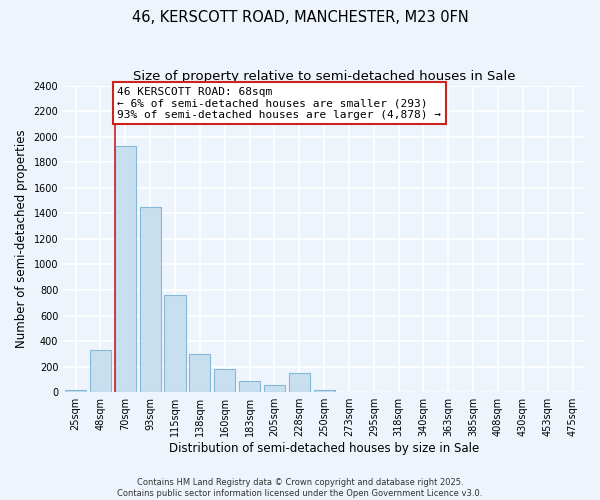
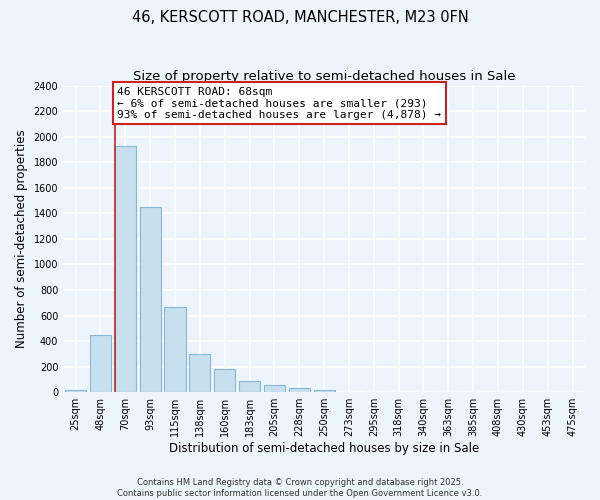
48sqm: 330 -> 450
115sqm: 760 -> 670
228sqm: 150 -> 40
